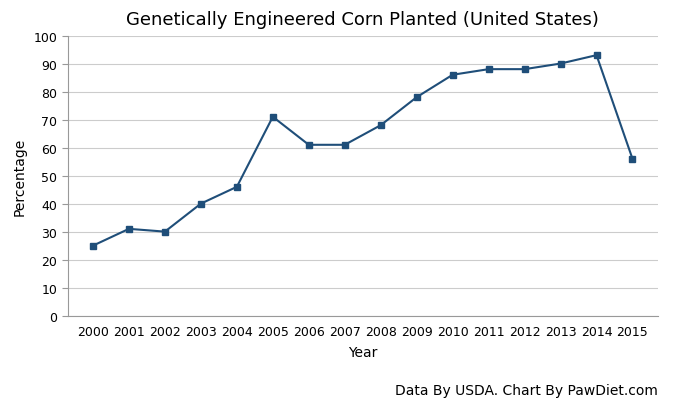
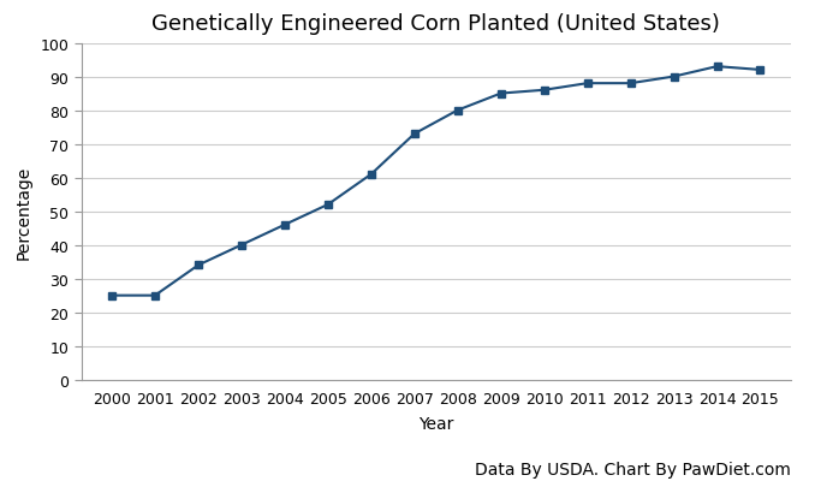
2001: 31 -> 25
2002: 30 -> 34
2005: 71 -> 52
2007: 61 -> 73
2008: 68 -> 80
2009: 78 -> 85
2015: 56 -> 92
